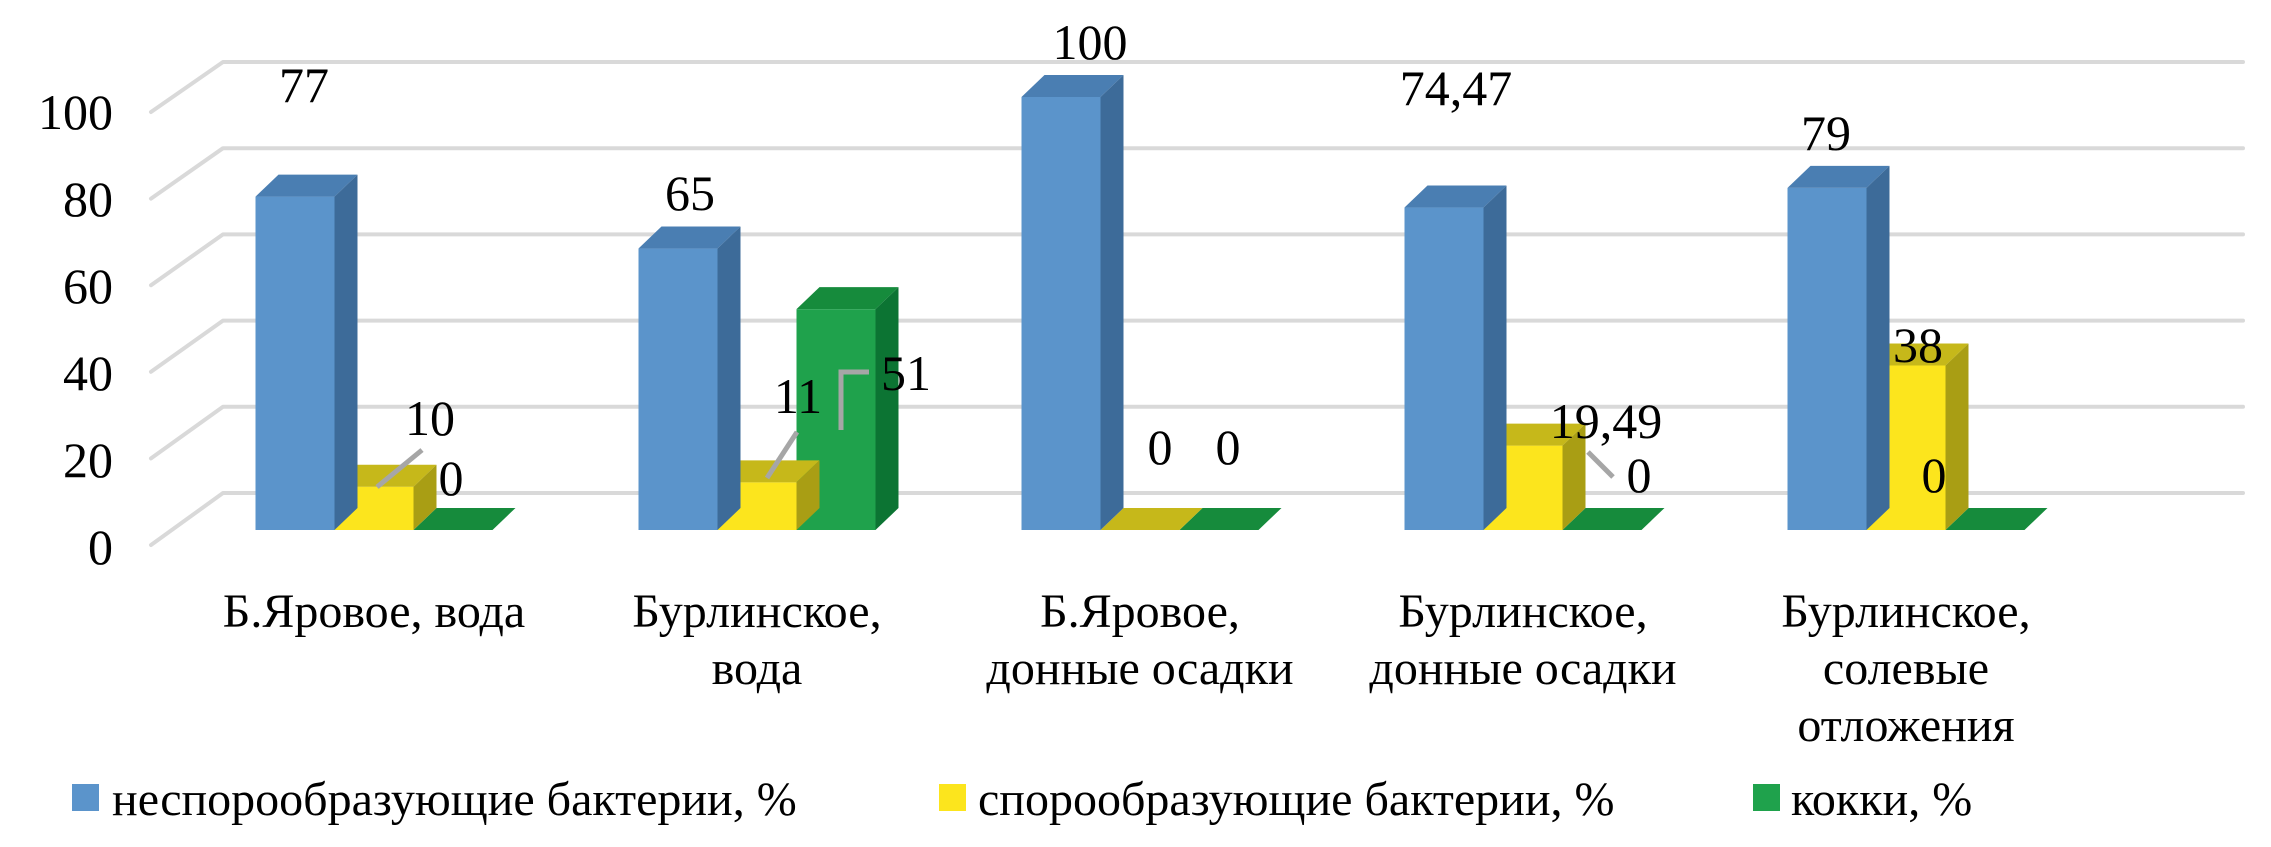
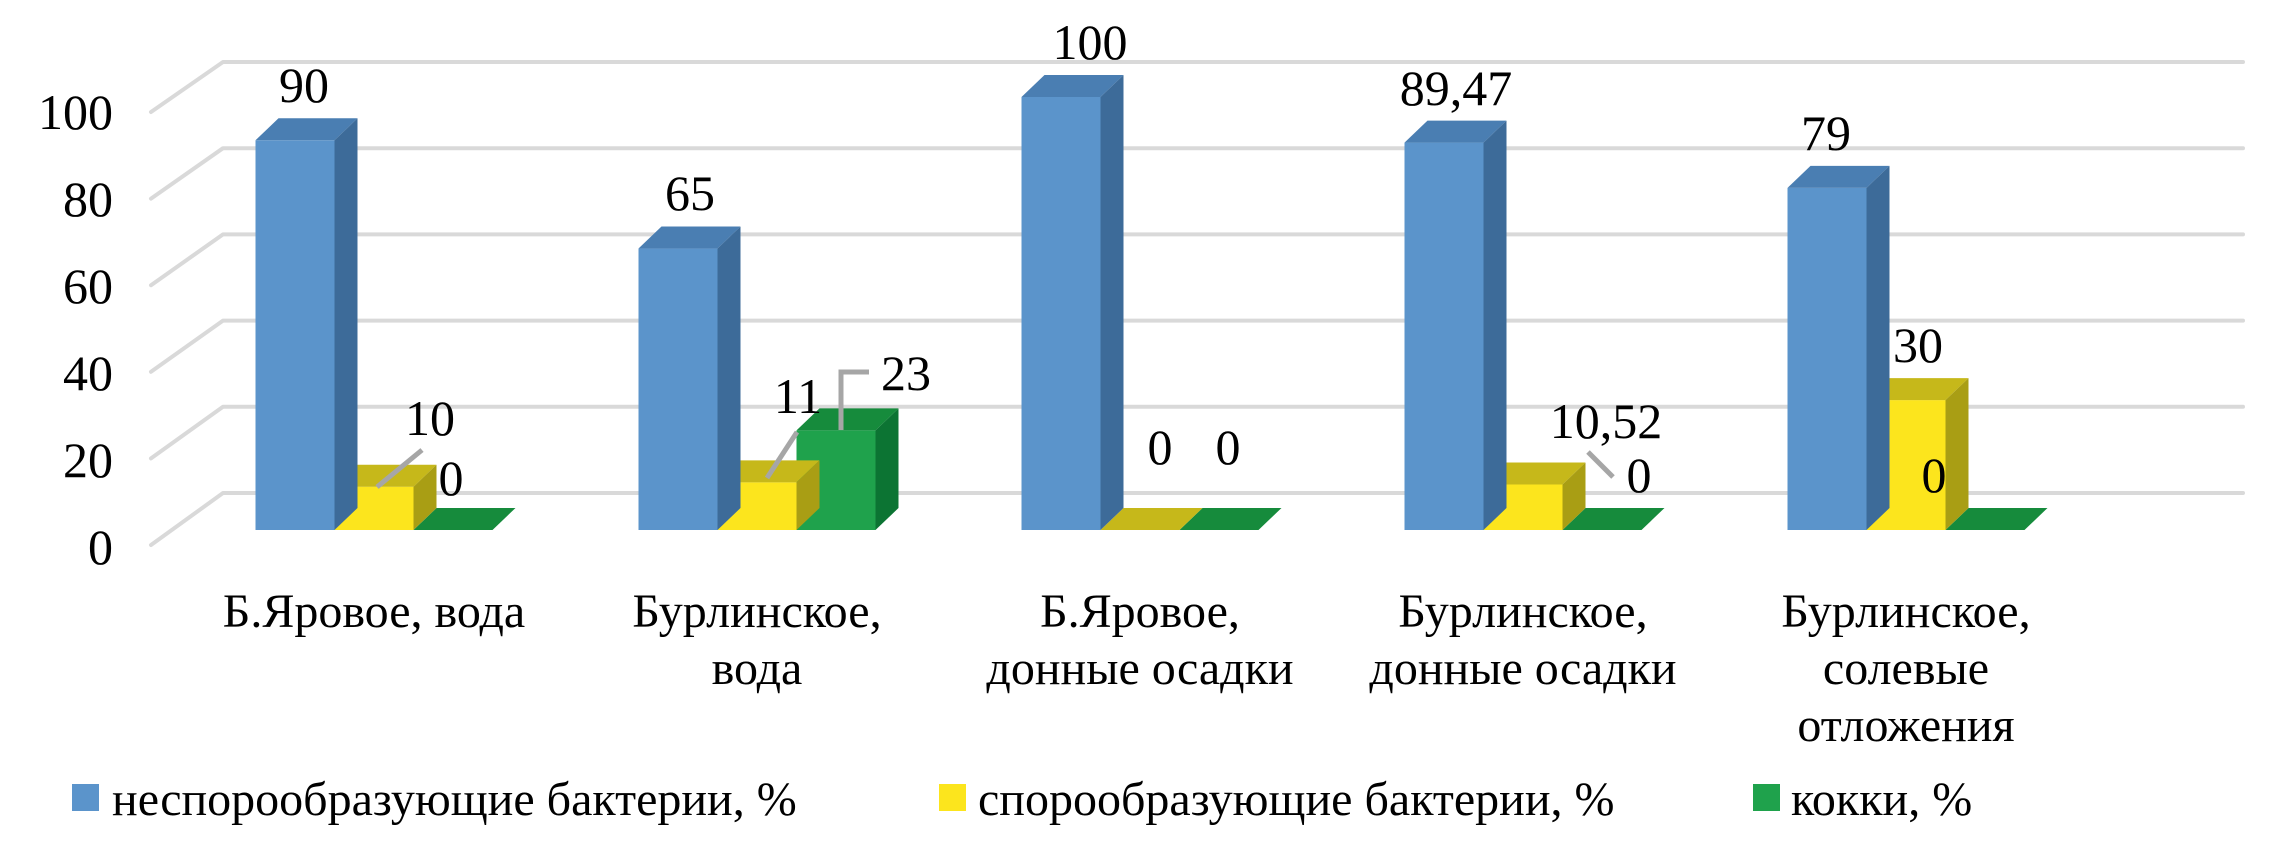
неспорообразующие бактерии, %/Б.Яровое, вода: 77 -> 90
кокки, %/Бурлинское, вода: 51 -> 23
неспорообразующие бактерии, %/Бурлинское, донные осадки: 74,47 -> 89,47
спорообразующие бактерии, %/Бурлинское, донные осадки: 19,49 -> 10,52
спорообразующие бактерии, %/Бурлинское, солевые отложения: 38 -> 30
